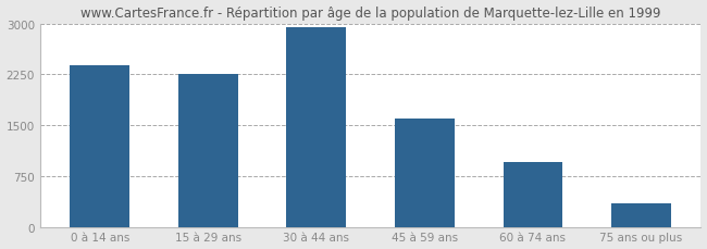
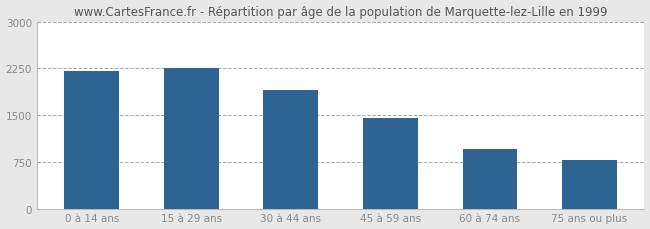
0 à 14 ans: 2390 -> 2200
30 à 44 ans: 2940 -> 1900
45 à 59 ans: 1600 -> 1460
75 ans ou plus: 350 -> 780
